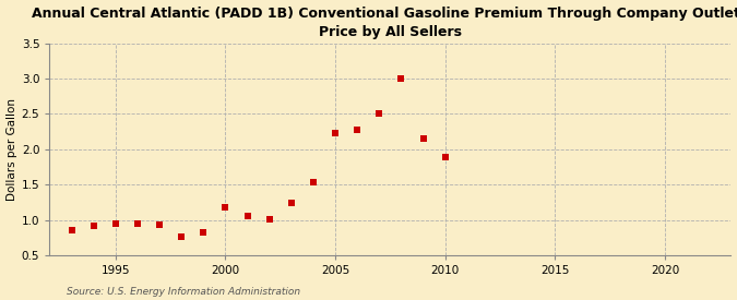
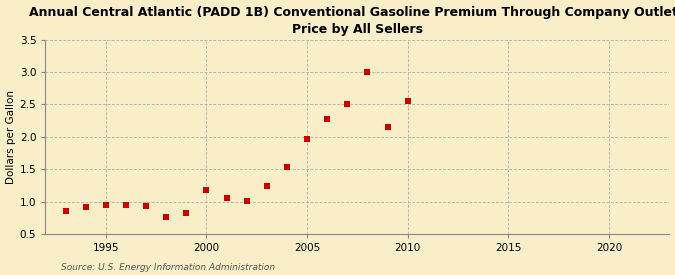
2005: 2.22 -> 1.96
2010: 1.88 -> 2.55
